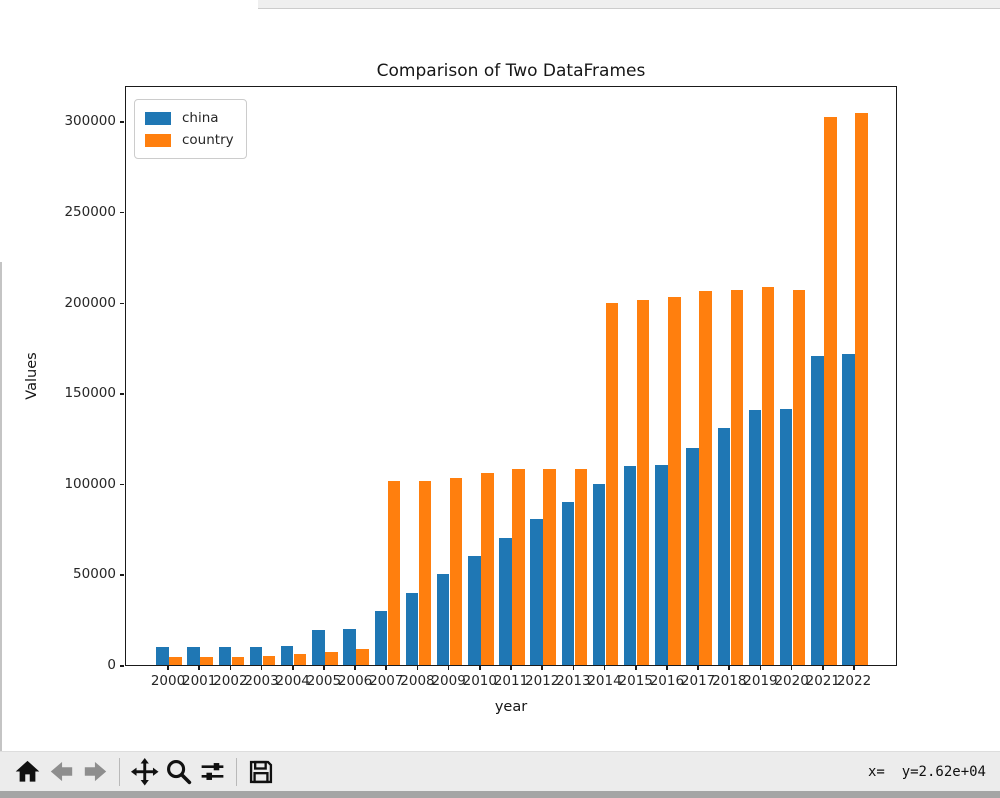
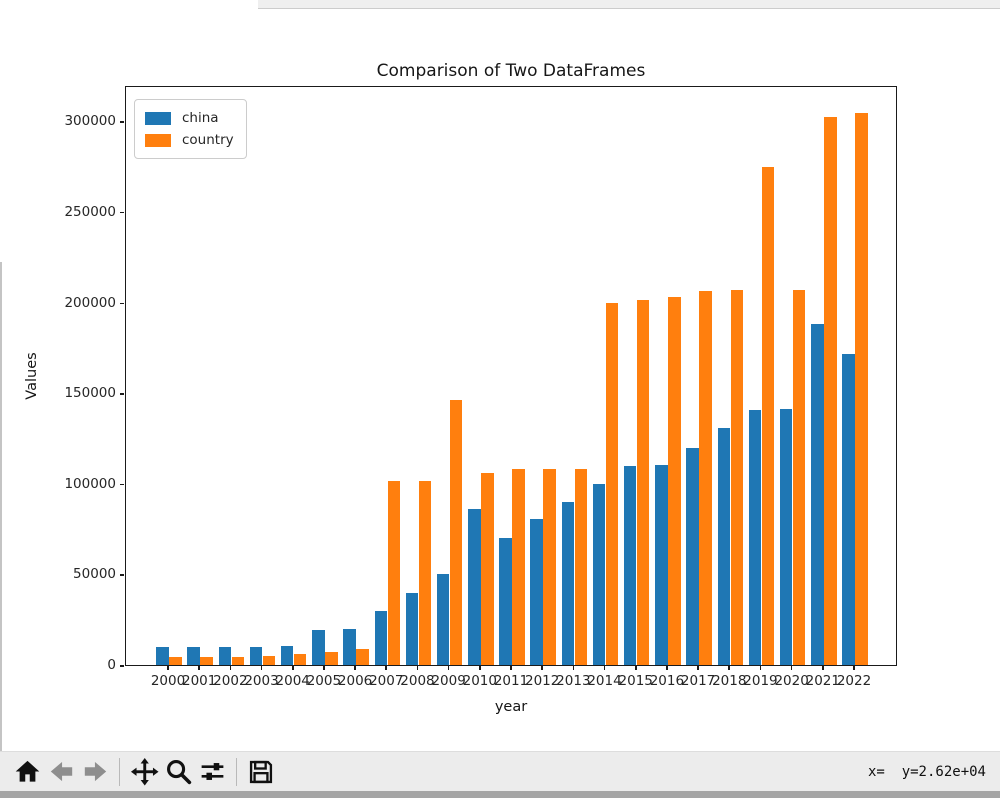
country/2009: 103000 -> 146000
china/2010: 60000 -> 86000
country/2019: 209000 -> 275000
china/2021: 171000 -> 188000
